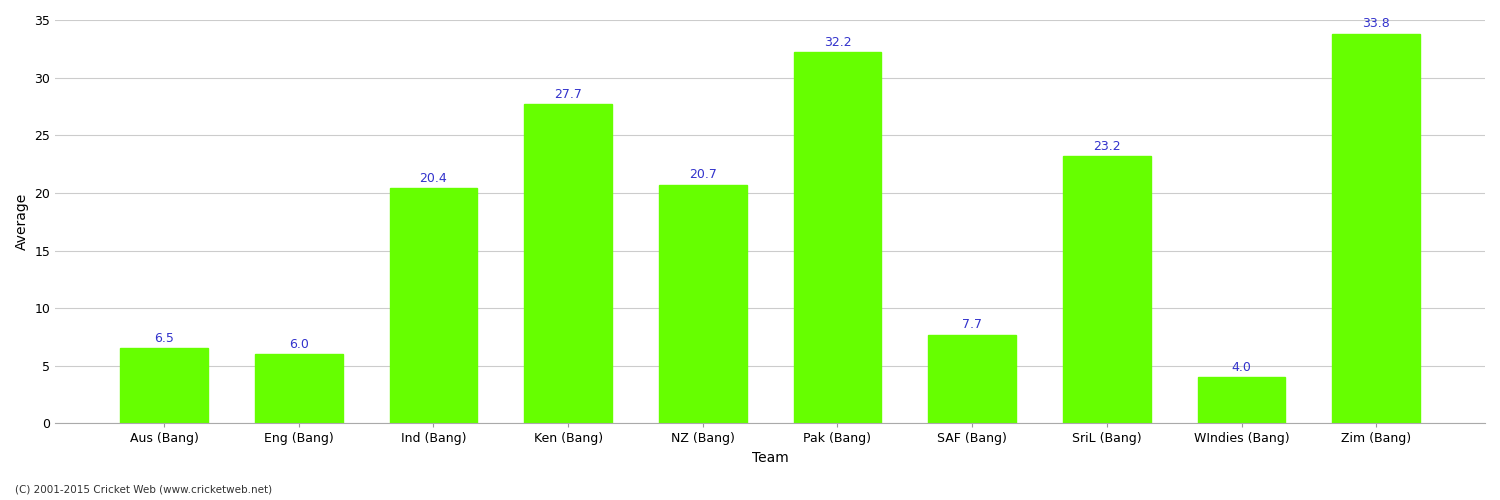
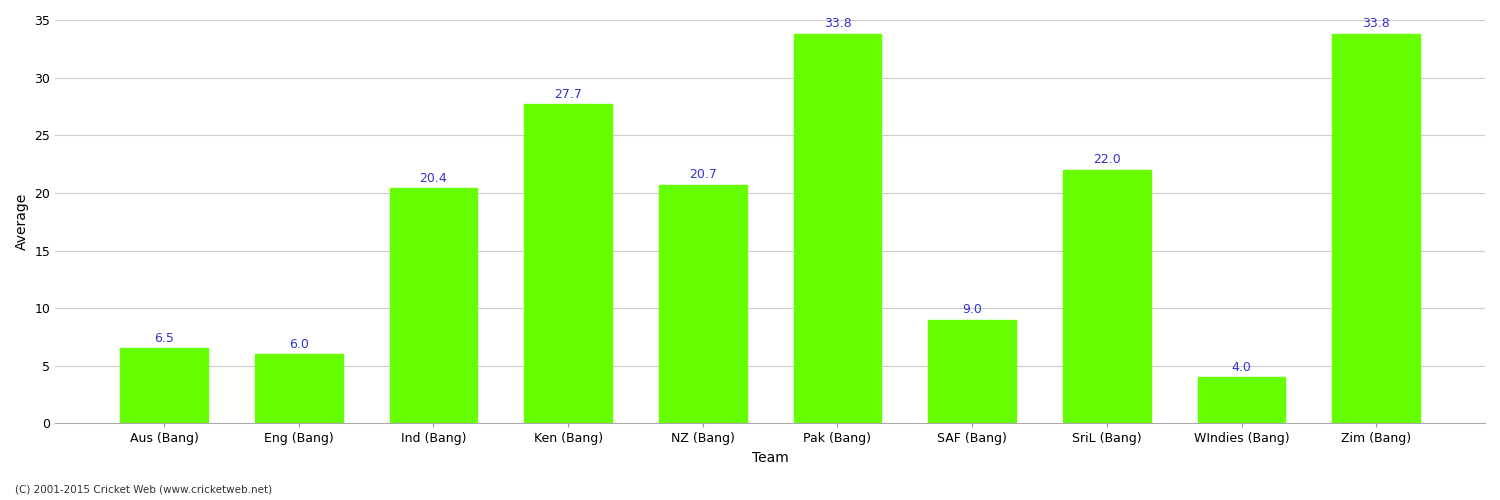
Pak (Bang): 32.2 -> 33.8
SAF (Bang): 7.7 -> 9.0
SriL (Bang): 23.2 -> 22.0
